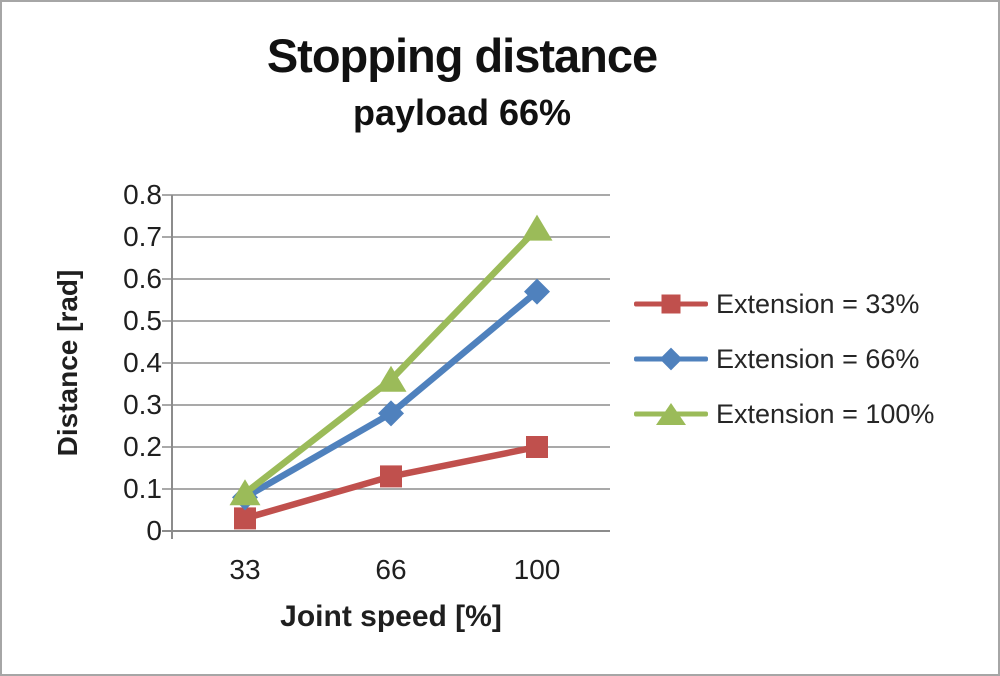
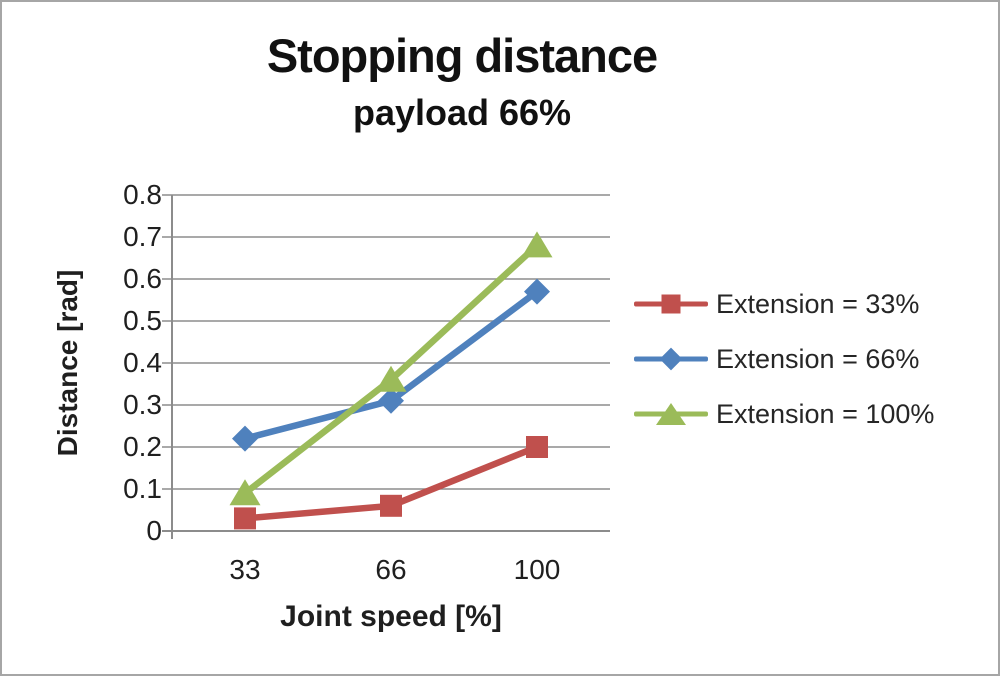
Extension = 66%/33: 0.08 -> 0.22
Extension = 33%/66: 0.13 -> 0.06
Extension = 66%/66: 0.28 -> 0.31
Extension = 100%/100: 0.72 -> 0.68
